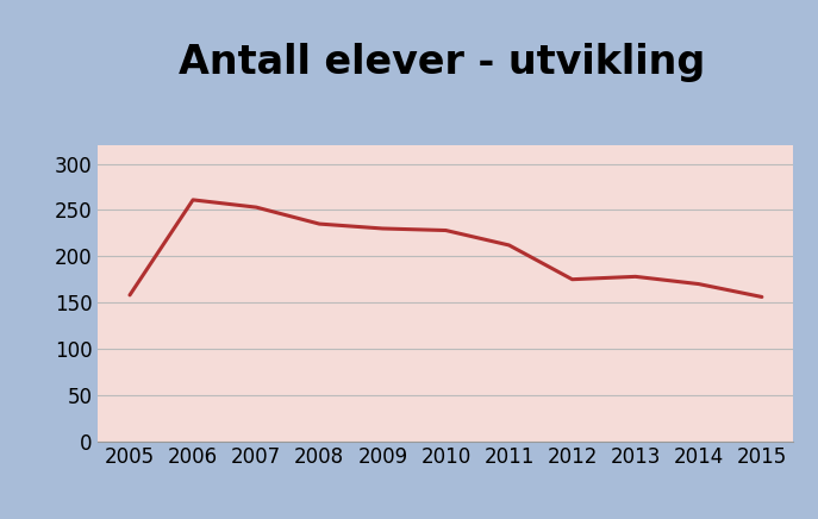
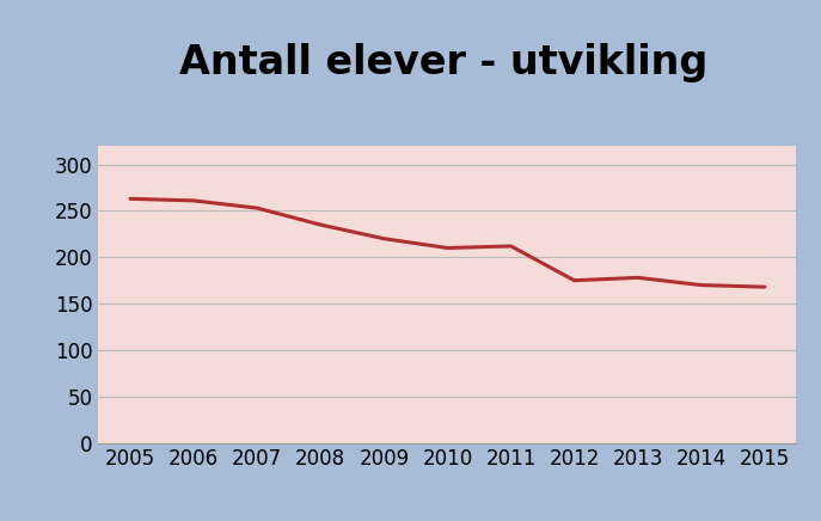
2005: 158 -> 263
2009: 230 -> 220
2010: 228 -> 210
2015: 156 -> 168
